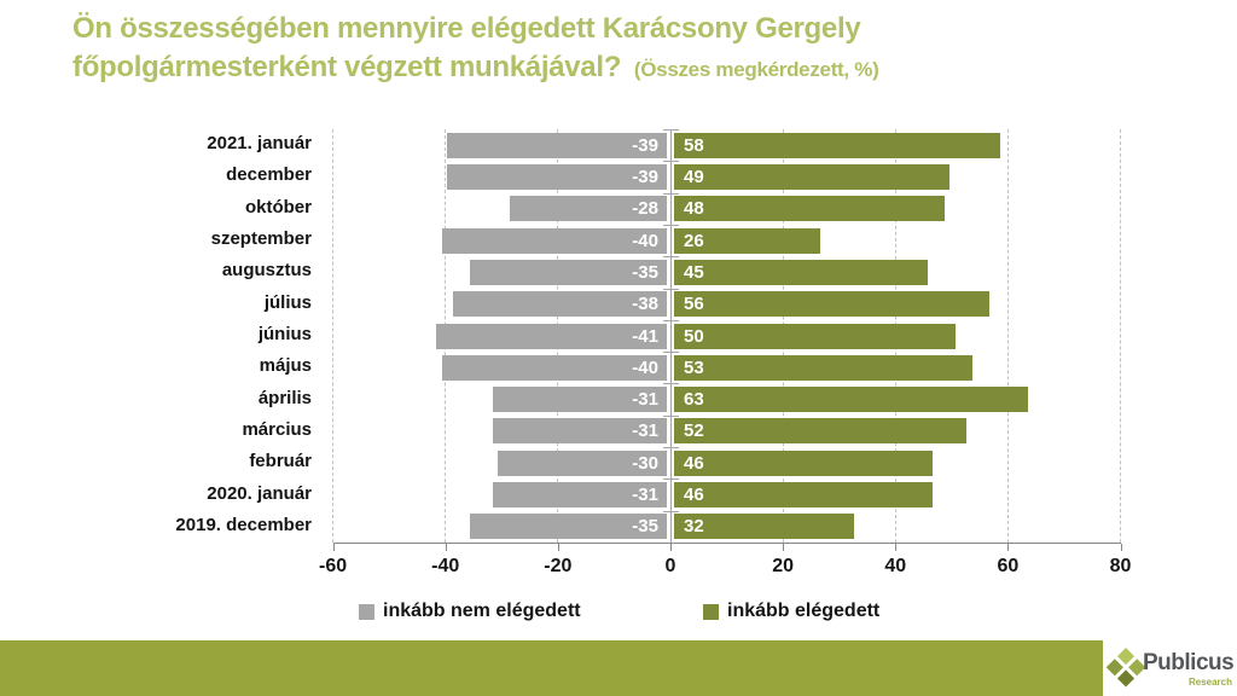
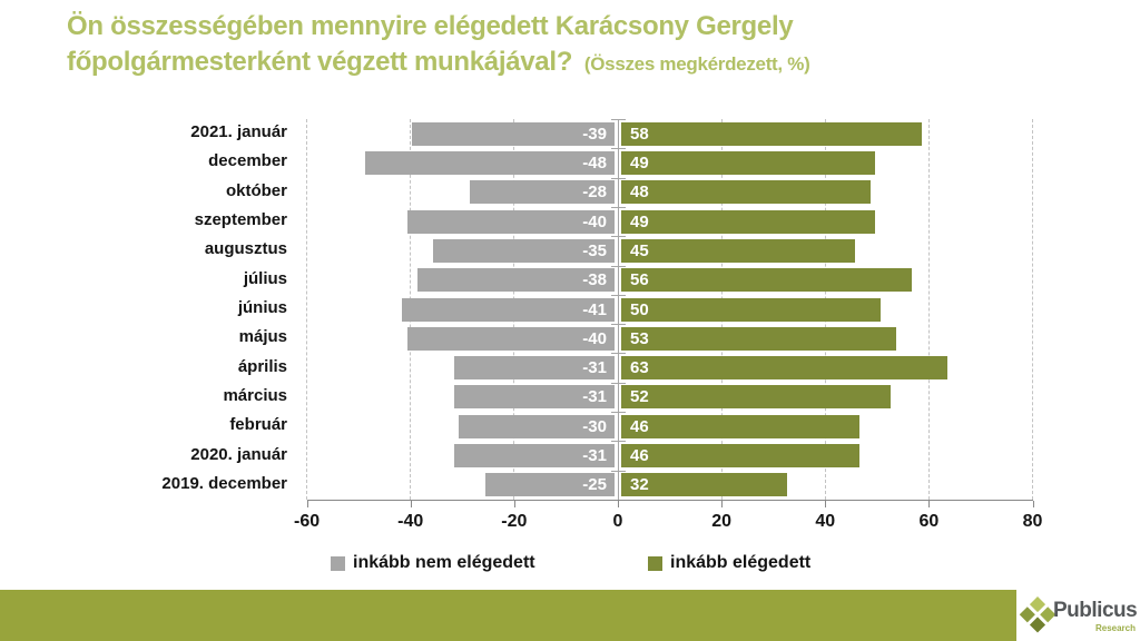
inkább nem elégedett/december: -39 -> -48
inkább elégedett/szeptember: 26 -> 49
inkább nem elégedett/2019. december: -35 -> -25
